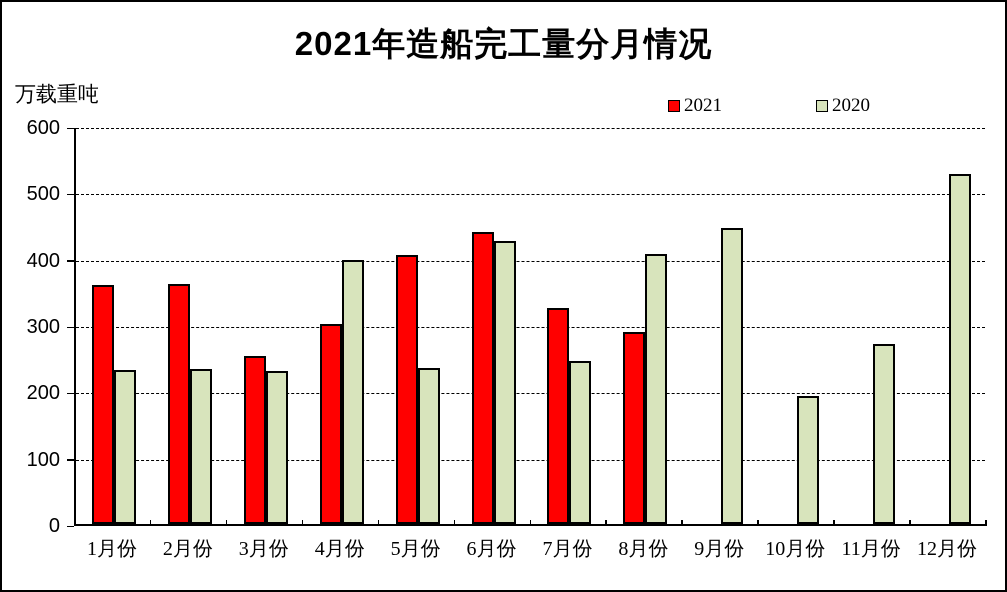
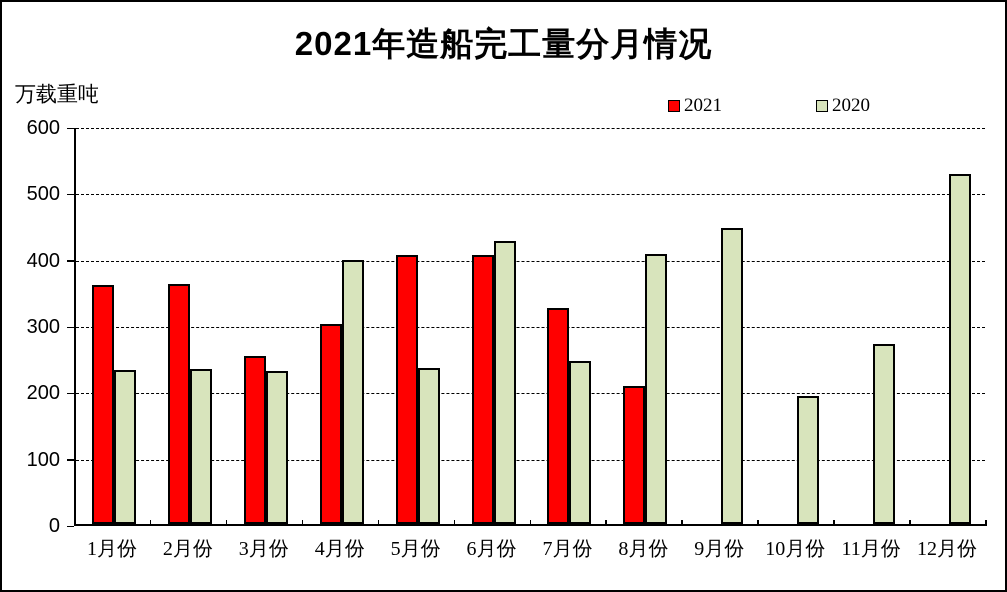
2021/6月份: 440 -> 400
2021/8月份: 290 -> 210
